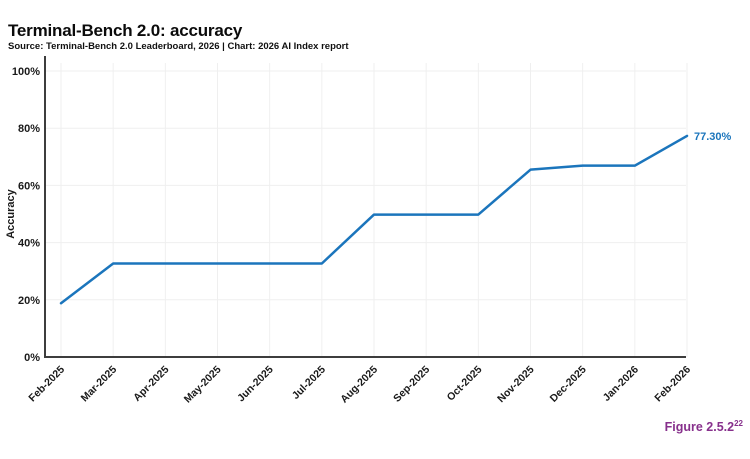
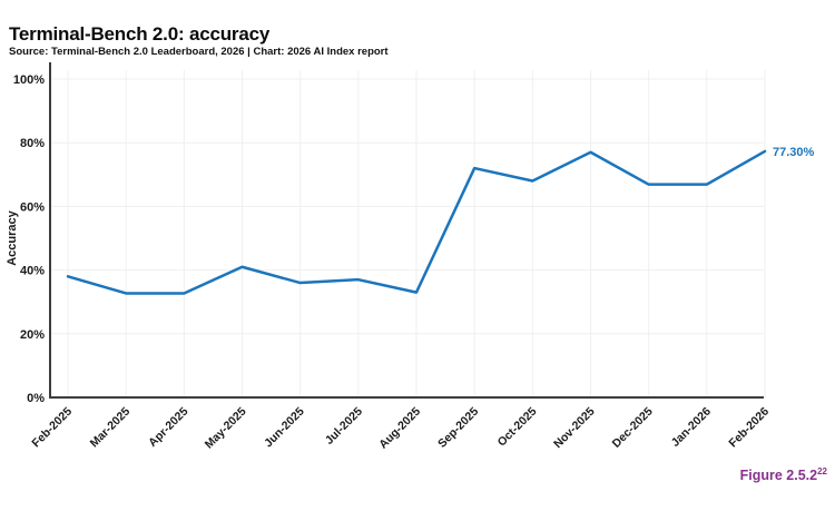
Feb-2025: 19% -> 38%
May-2025: 33% -> 41%
Jun-2025: 33% -> 36%
Jul-2025: 33% -> 37%
Aug-2025: 50% -> 33%
Sep-2025: 50% -> 72%
Oct-2025: 50% -> 68%
Nov-2025: 66% -> 77%
